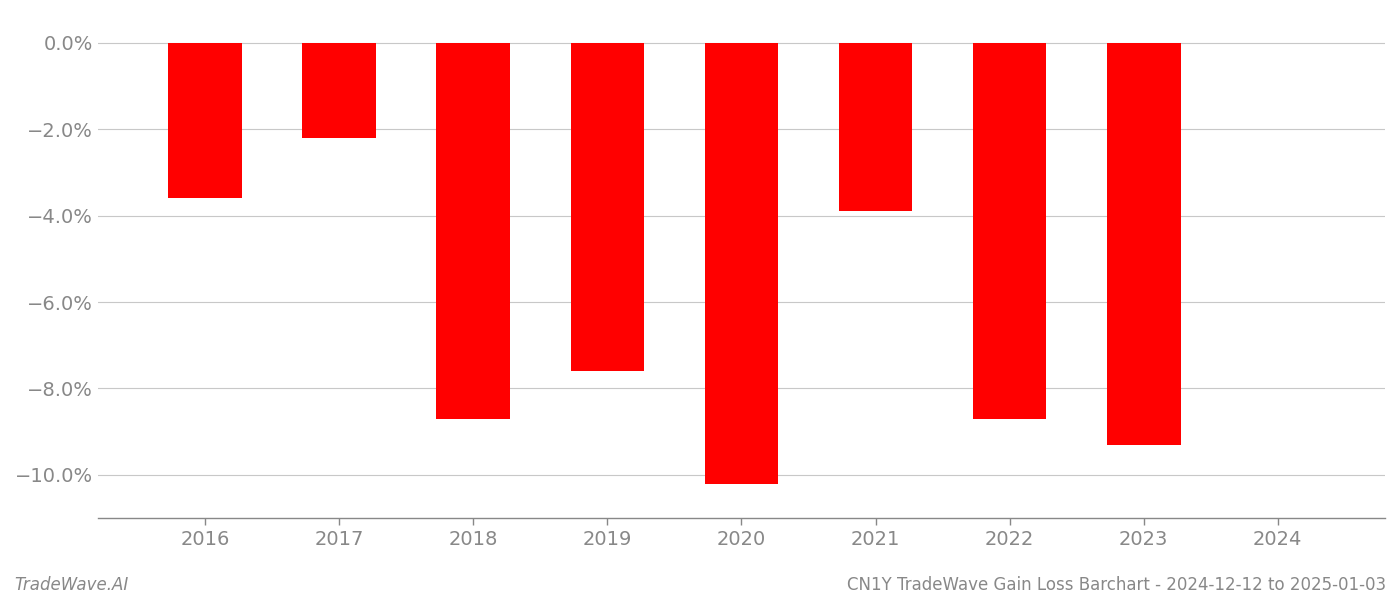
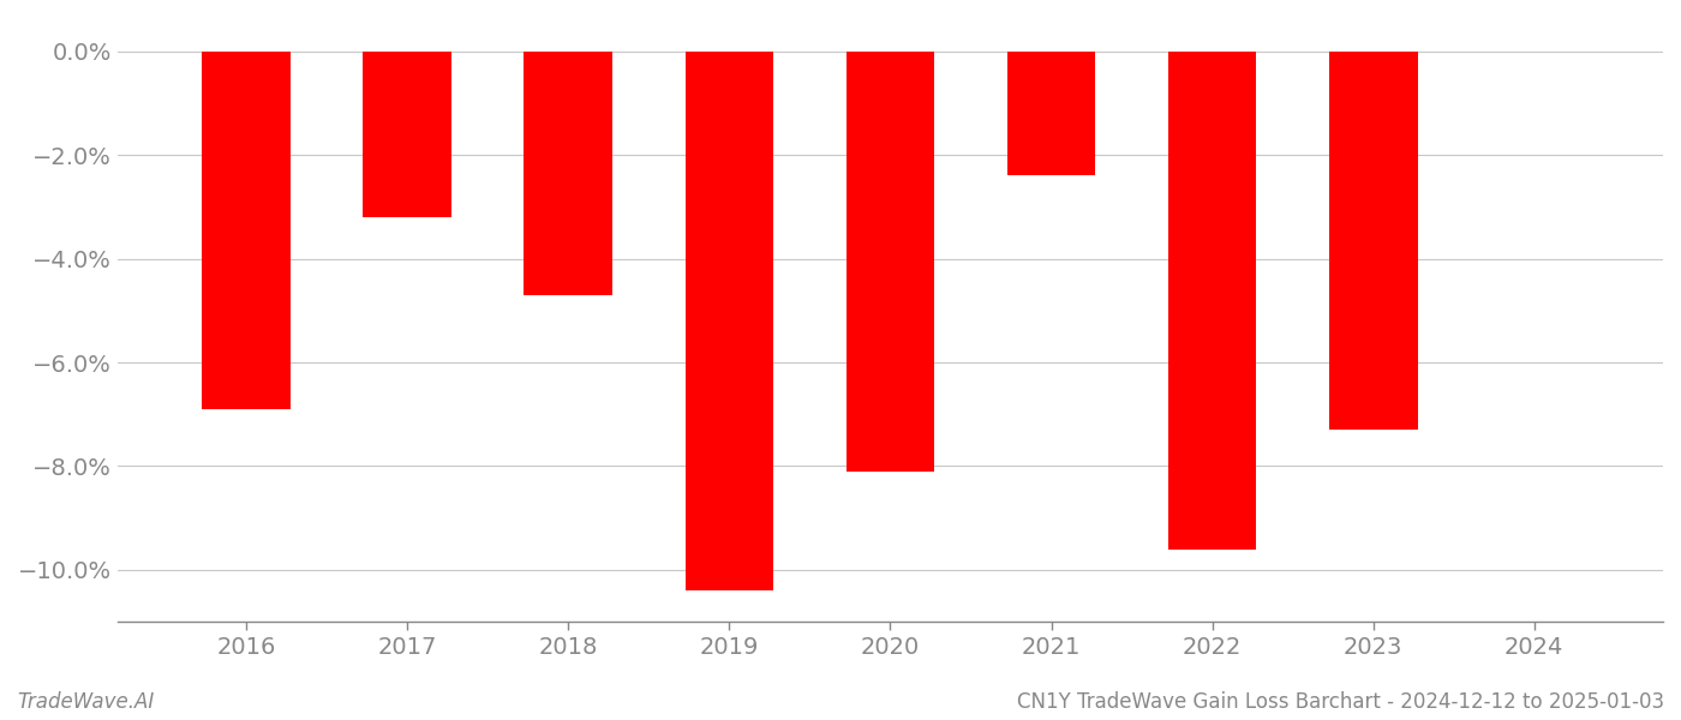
2016: -3.6% -> -6.9%
2017: -2.2% -> -3.2%
2018: -8.7% -> -4.7%
2019: -7.6% -> -10.4%
2020: -10.2% -> -8.1%
2021: -3.9% -> -2.4%
2022: -8.7% -> -9.6%
2023: -9.3% -> -7.3%
